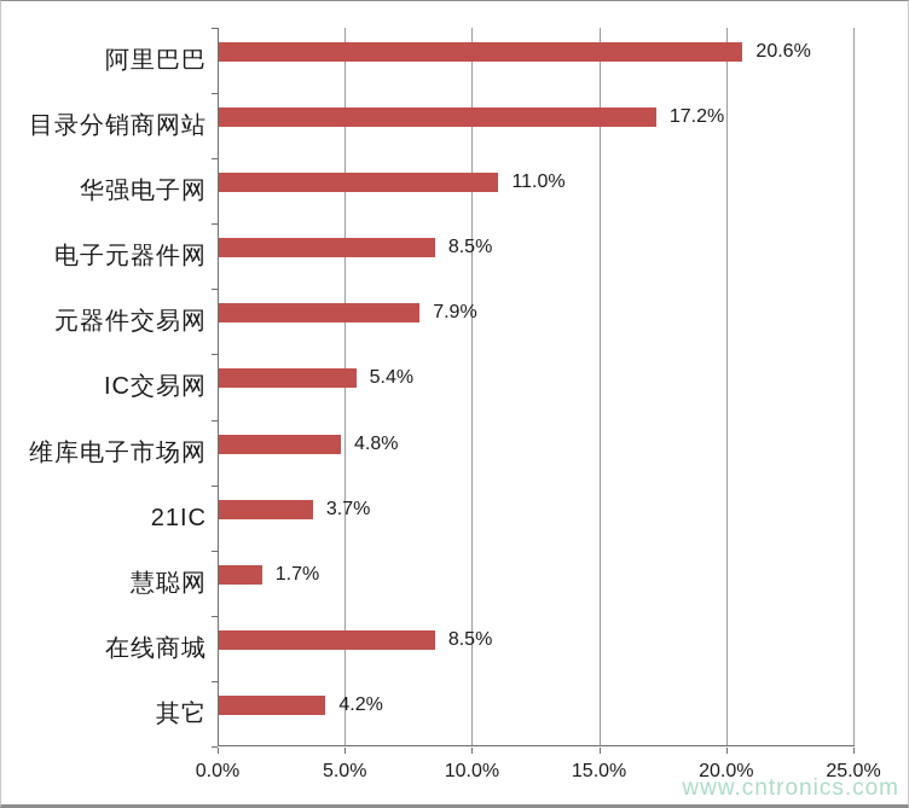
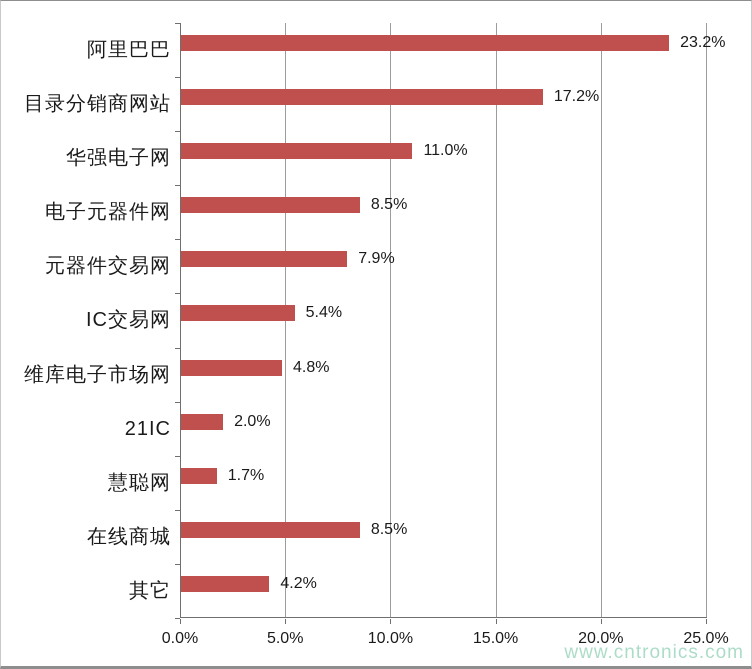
阿里巴巴: 20.6% -> 23.2%
21IC: 3.7% -> 2.0%
